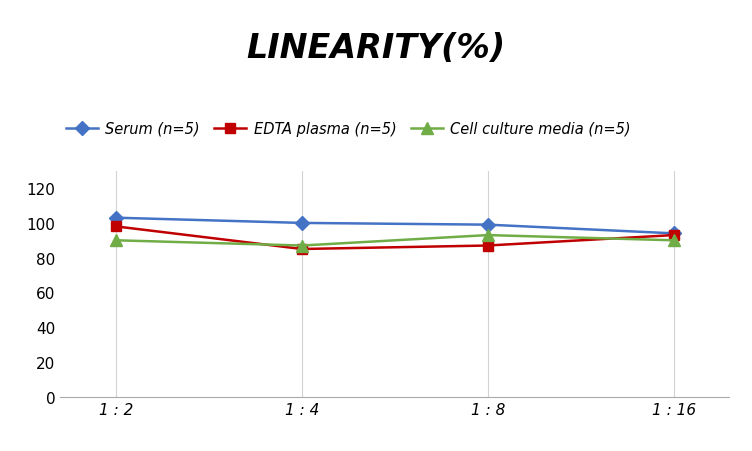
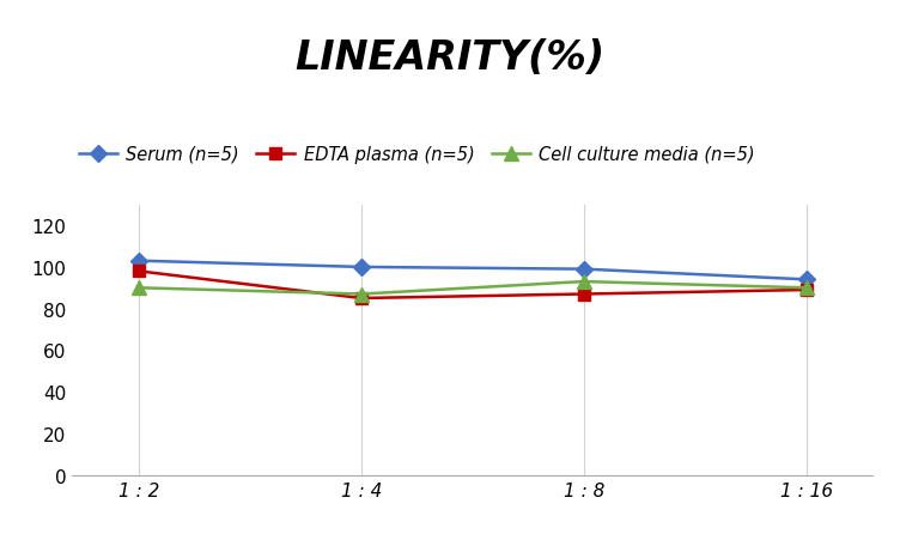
EDTA plasma (n=5)/1 : 16: 93 -> 89
